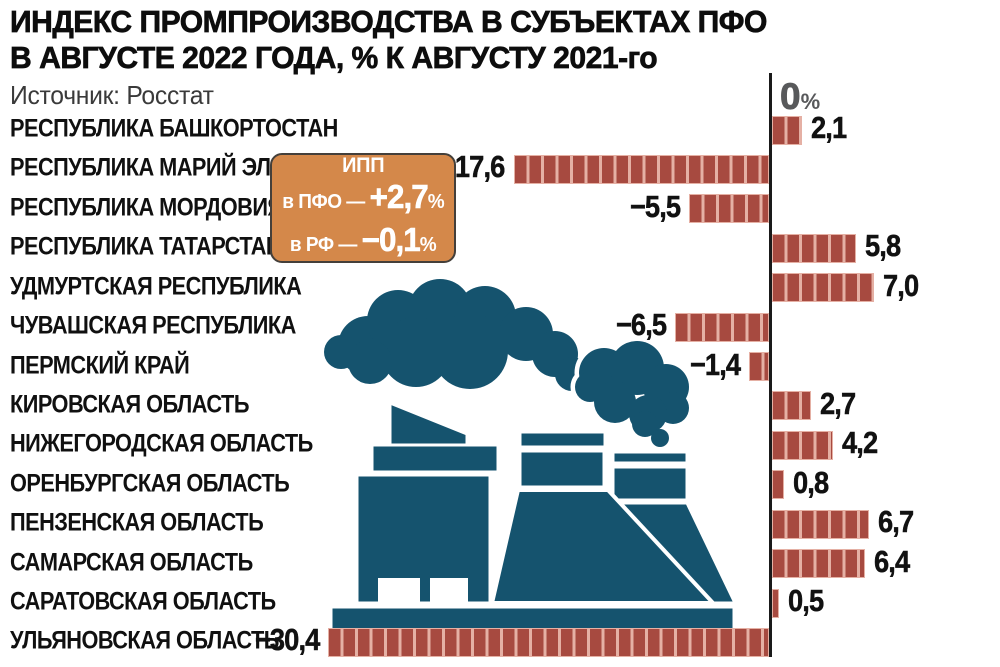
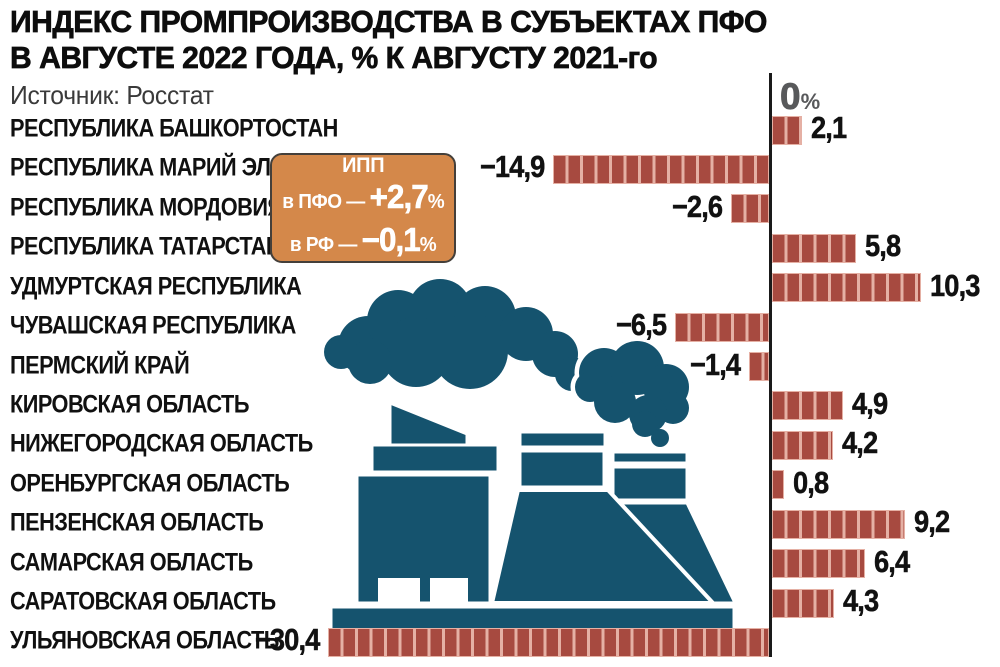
РЕСПУБЛИКА МАРИЙ ЭЛ: −17,6 -> −14,9
РЕСПУБЛИКА МОРДОВИЯ: −5,5 -> −2,6
УДМУРТСКАЯ РЕСПУБЛИКА: 7,0 -> 10,3
КИРОВСКАЯ ОБЛАСТЬ: 2,7 -> 4,9
ПЕНЗЕНСКАЯ ОБЛАСТЬ: 6,7 -> 9,2
САРАТОВСКАЯ ОБЛАСТЬ: 0,5 -> 4,3
